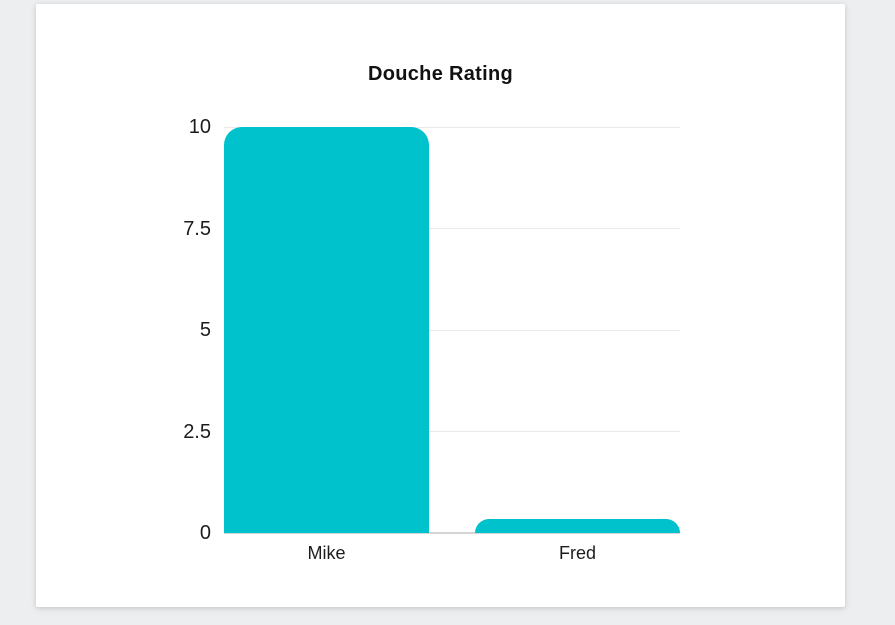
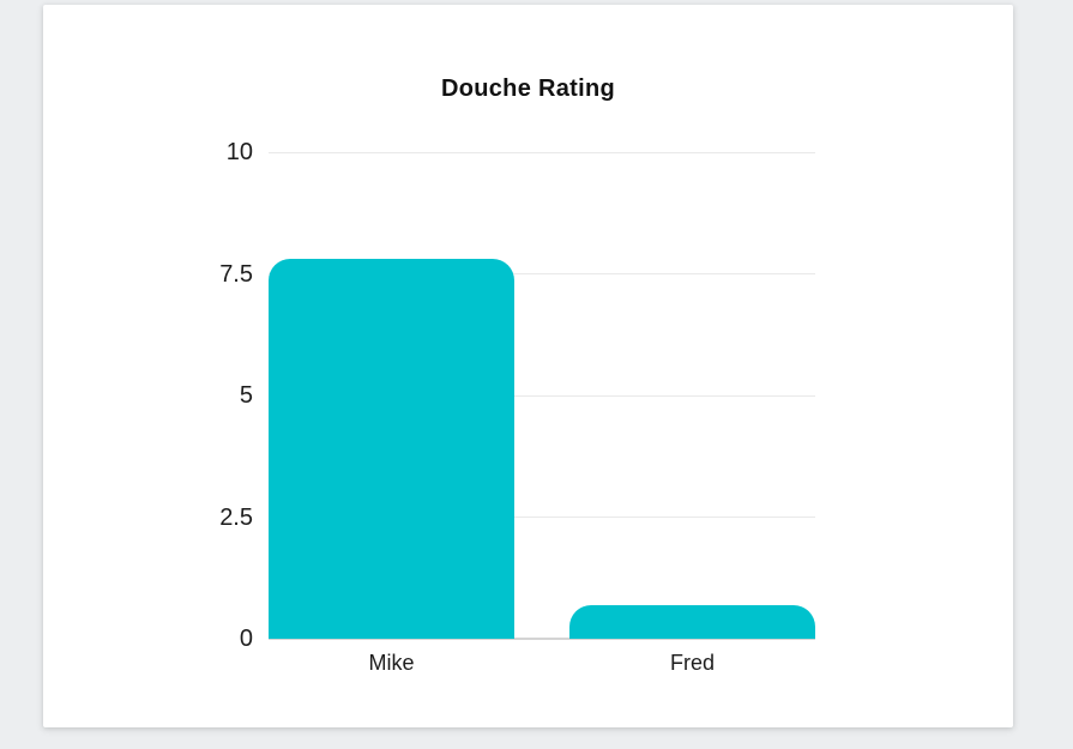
Mike: 10.0 -> 7.8
Fred: 0.3 -> 0.7
